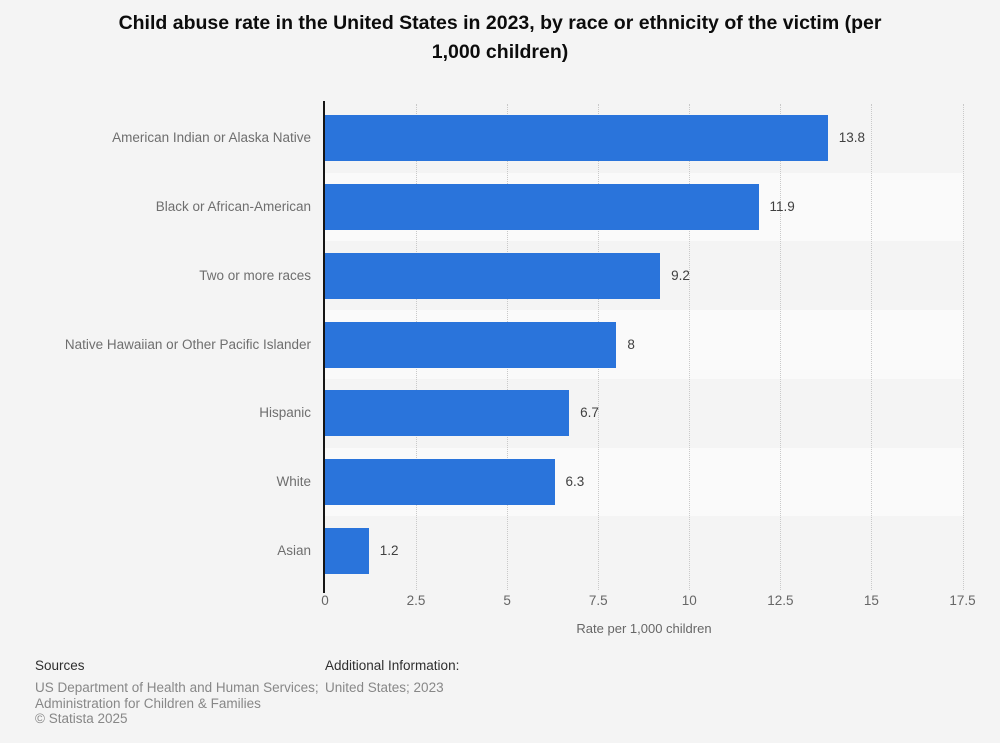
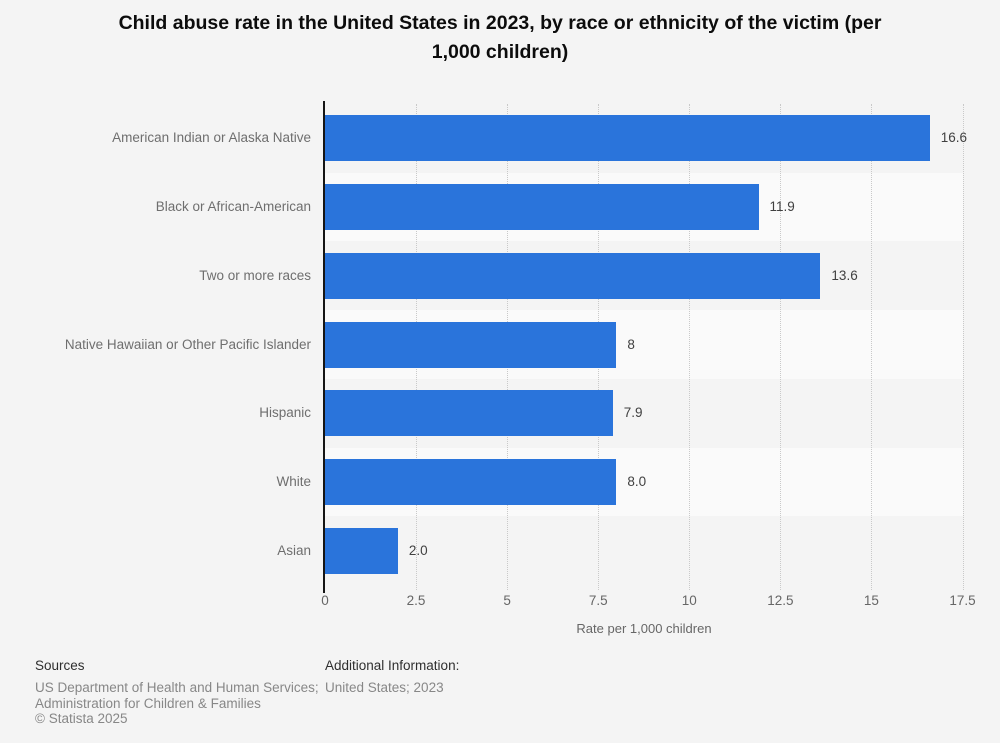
American Indian or Alaska Native: 13.8 -> 16.6
Two or more races: 9.2 -> 13.6
Hispanic: 6.7 -> 7.9
White: 6.3 -> 8.0
Asian: 1.2 -> 2.0
